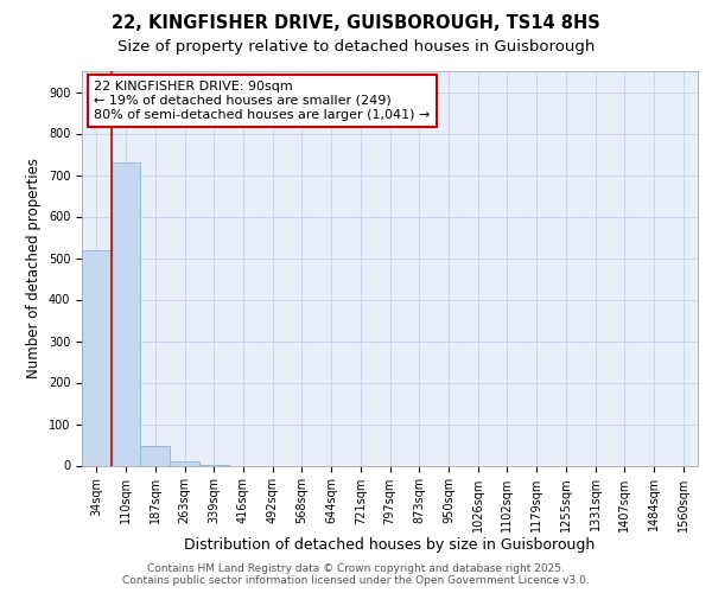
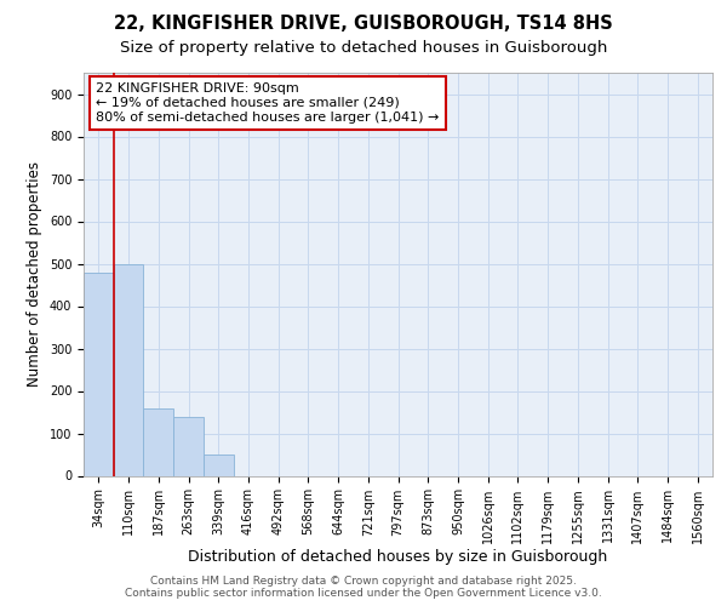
34sqm: 520 -> 480
110sqm: 730 -> 500
187sqm: 48 -> 160
263sqm: 10 -> 140
339sqm: 2 -> 50
